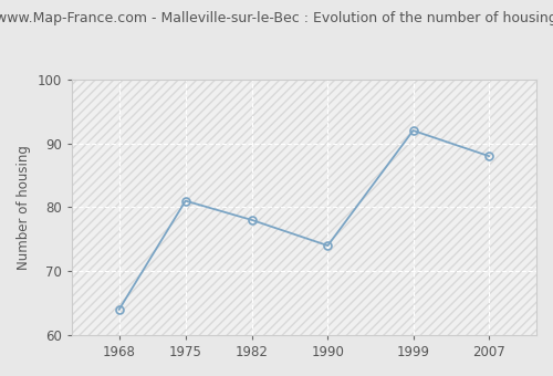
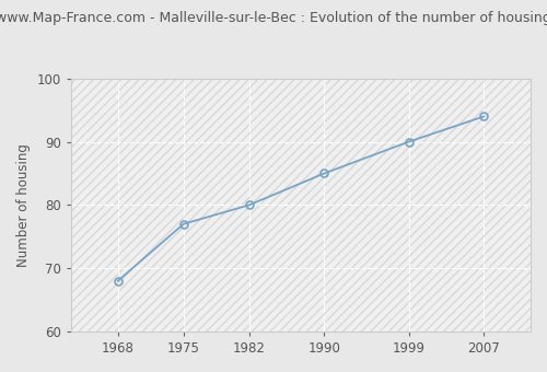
1968: 64 -> 68
1975: 81 -> 77
1982: 78 -> 80
1990: 74 -> 85
1999: 92 -> 90
2007: 88 -> 94
